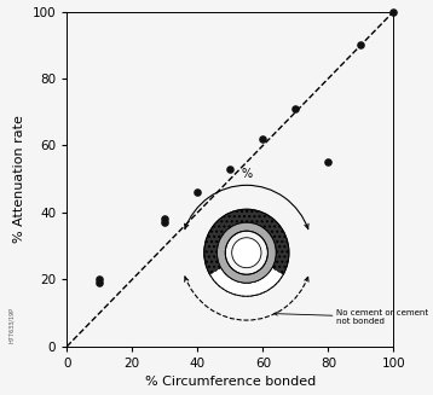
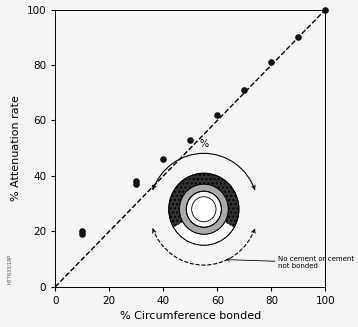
80: 55 -> 81
